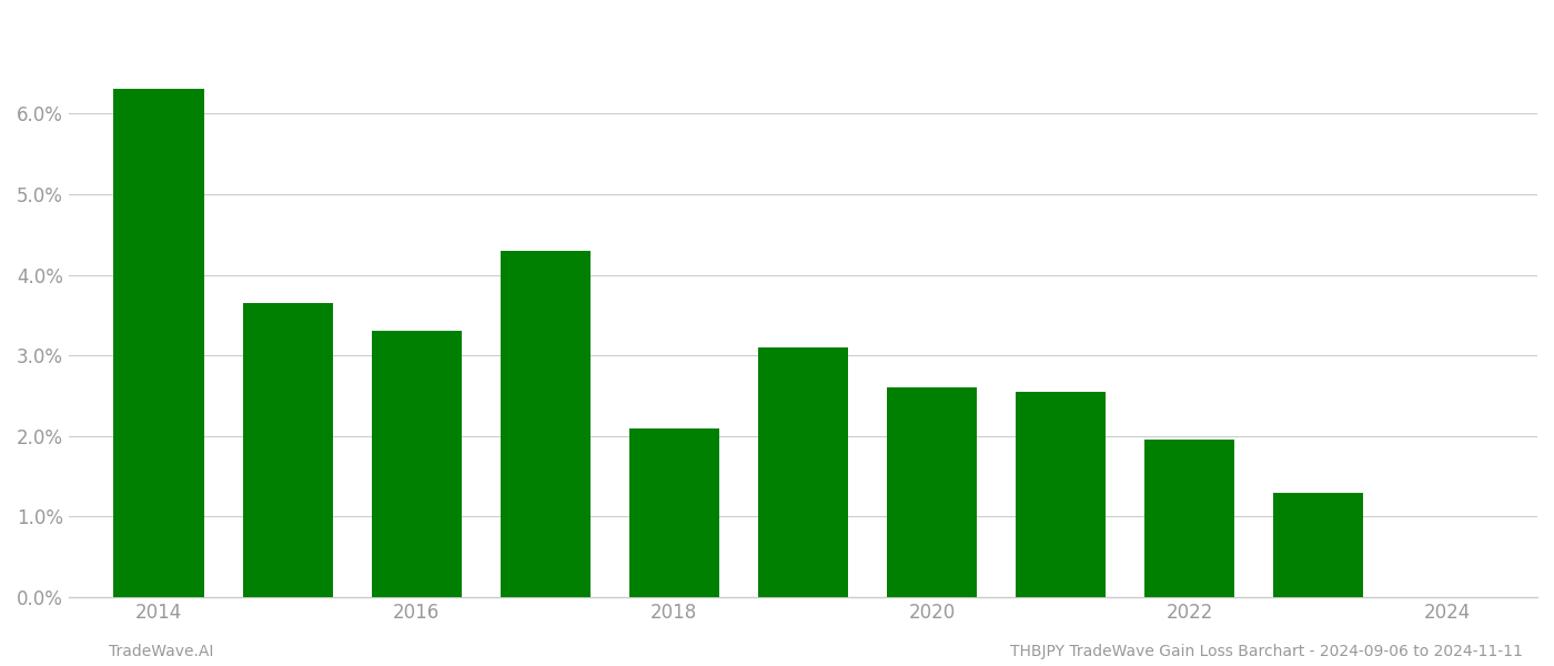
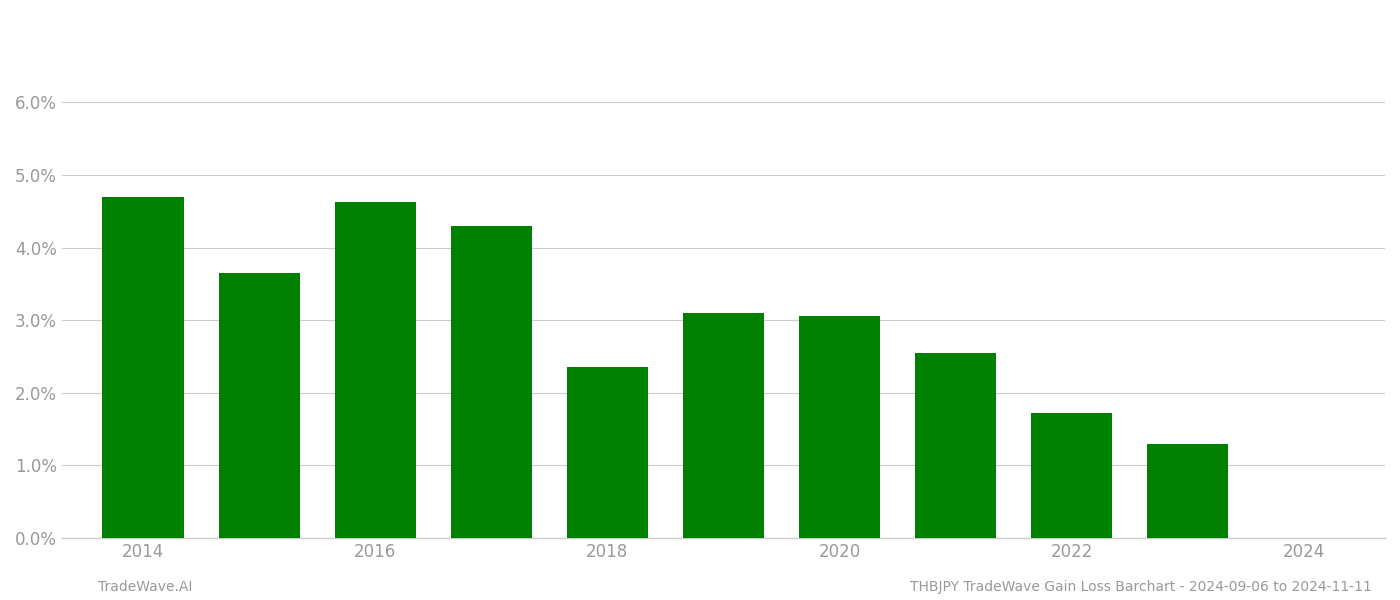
2014: 6.30% -> 4.70%
2016: 3.30% -> 4.62%
2018: 2.10% -> 2.36%
2020: 2.60% -> 3.06%
2022: 1.95% -> 1.72%
